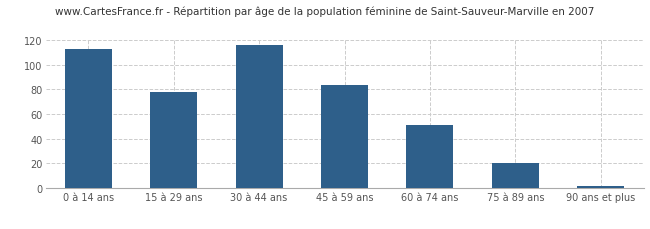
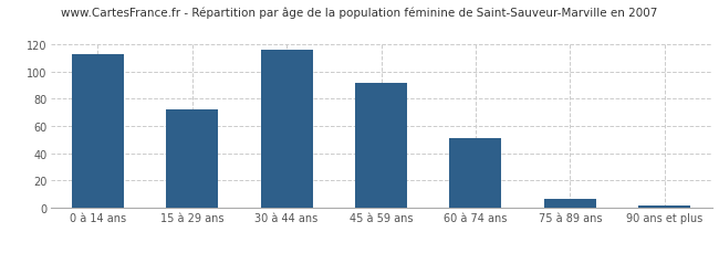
15 à 29 ans: 78 -> 72
45 à 59 ans: 84 -> 92
75 à 89 ans: 20 -> 6
